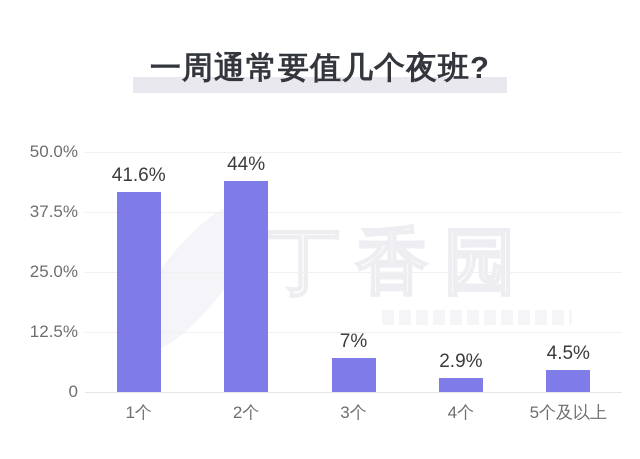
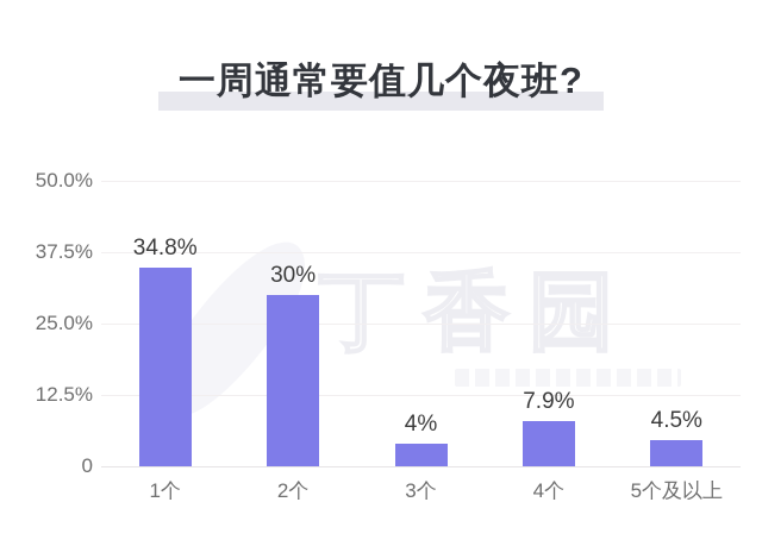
1个: 41.6% -> 34.8%
2个: 44% -> 30%
3个: 7% -> 4%
4个: 2.9% -> 7.9%
